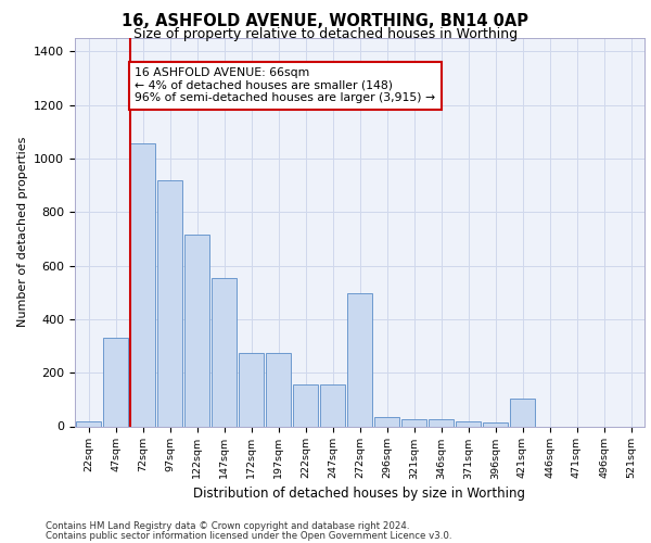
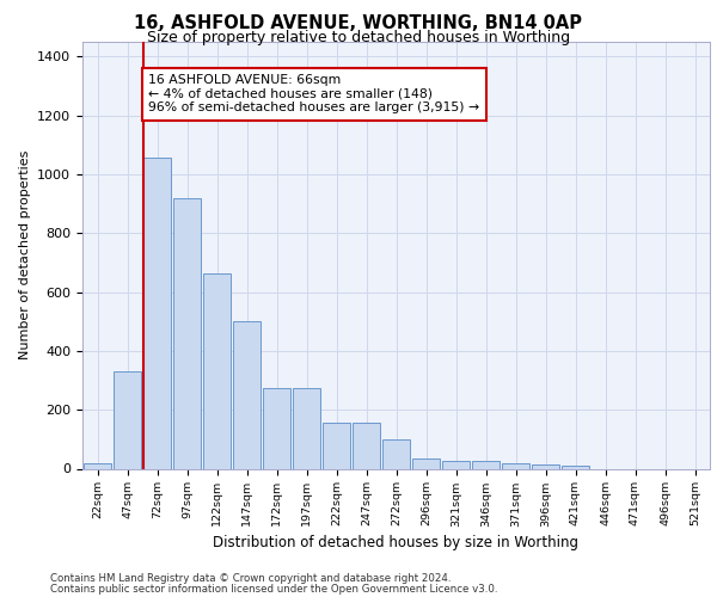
122sqm: 715 -> 665
147sqm: 555 -> 500
272sqm: 495 -> 100
421sqm: 105 -> 10
